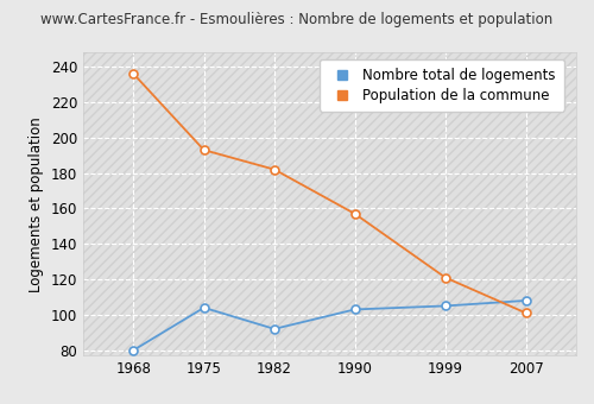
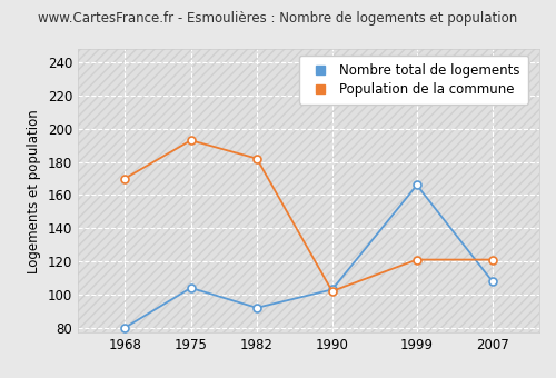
Population de la commune/1968: 236 -> 170
Population de la commune/1990: 157 -> 102
Nombre total de logements/1999: 105 -> 166
Population de la commune/2007: 101 -> 121
